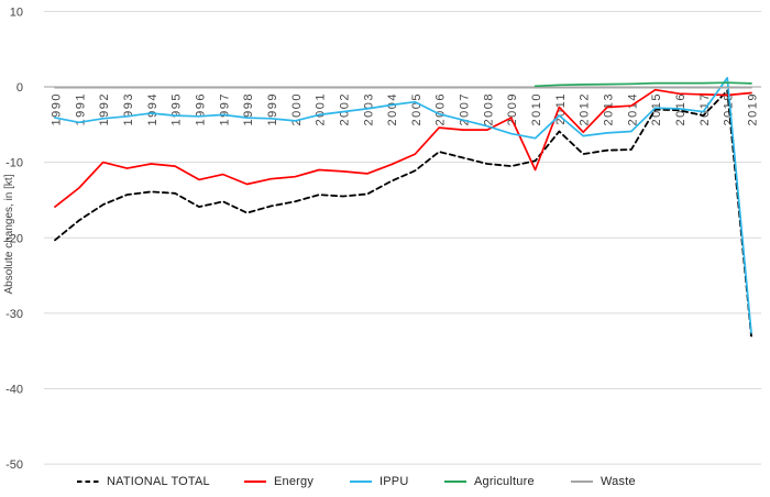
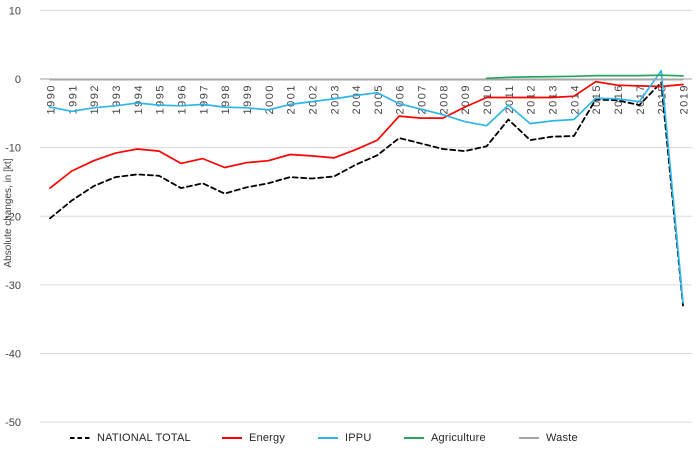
Energy/1992: -10 -> -12
Energy/2010: -11 -> -3
Energy/2012: -6 -> -3
